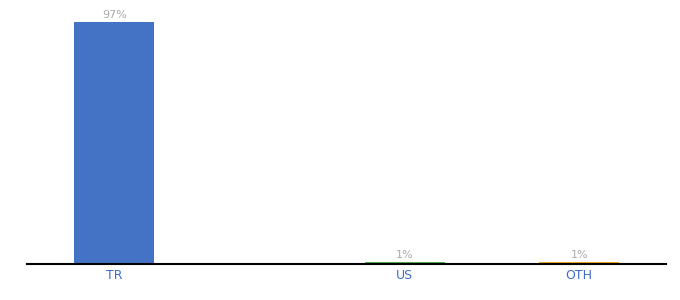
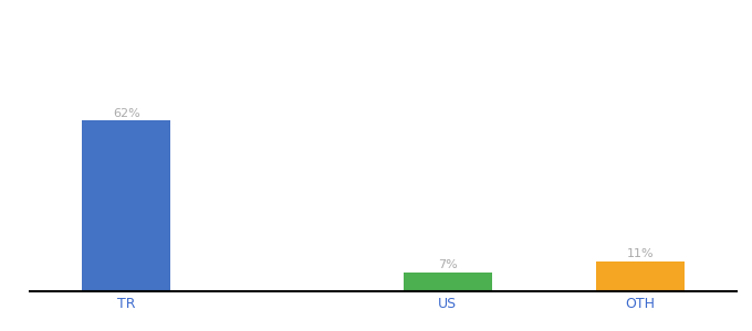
TR: 97% -> 62%
US: 1% -> 7%
OTH: 1% -> 11%
